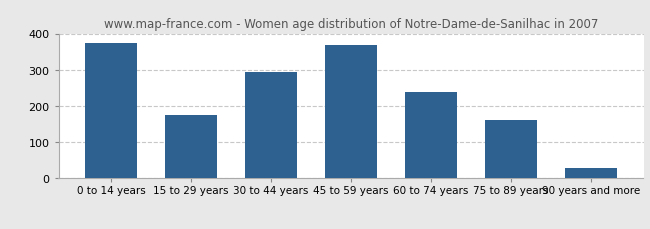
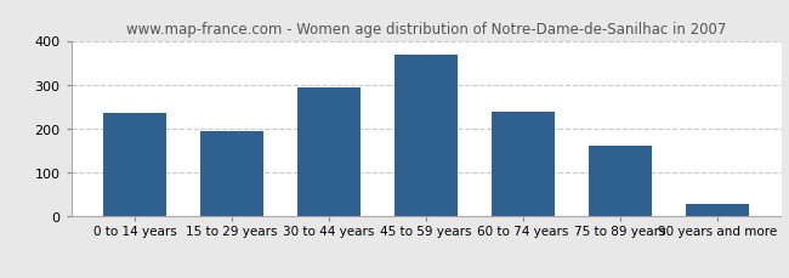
0 to 14 years: 375 -> 236
15 to 29 years: 175 -> 193
